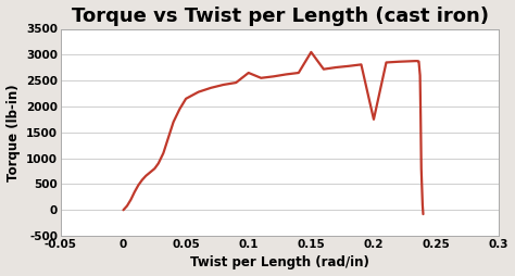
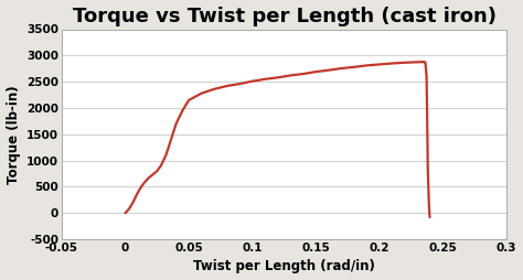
0.1: 2650 -> 2510
0.15: 3050 -> 2690
0.2: 1750 -> 2830
